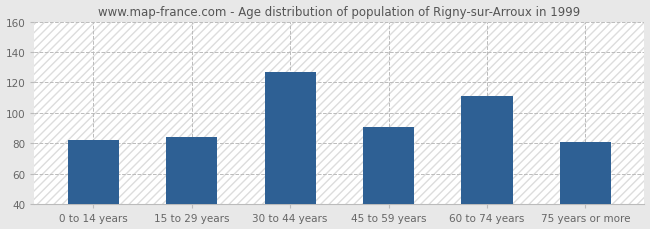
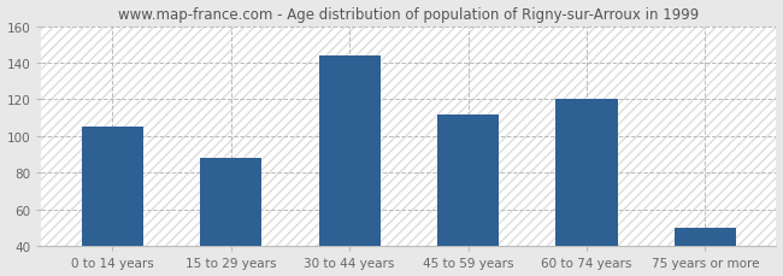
0 to 14 years: 82 -> 105
15 to 29 years: 84 -> 88
30 to 44 years: 127 -> 144
45 to 59 years: 91 -> 112
60 to 74 years: 111 -> 120
75 years or more: 81 -> 50
